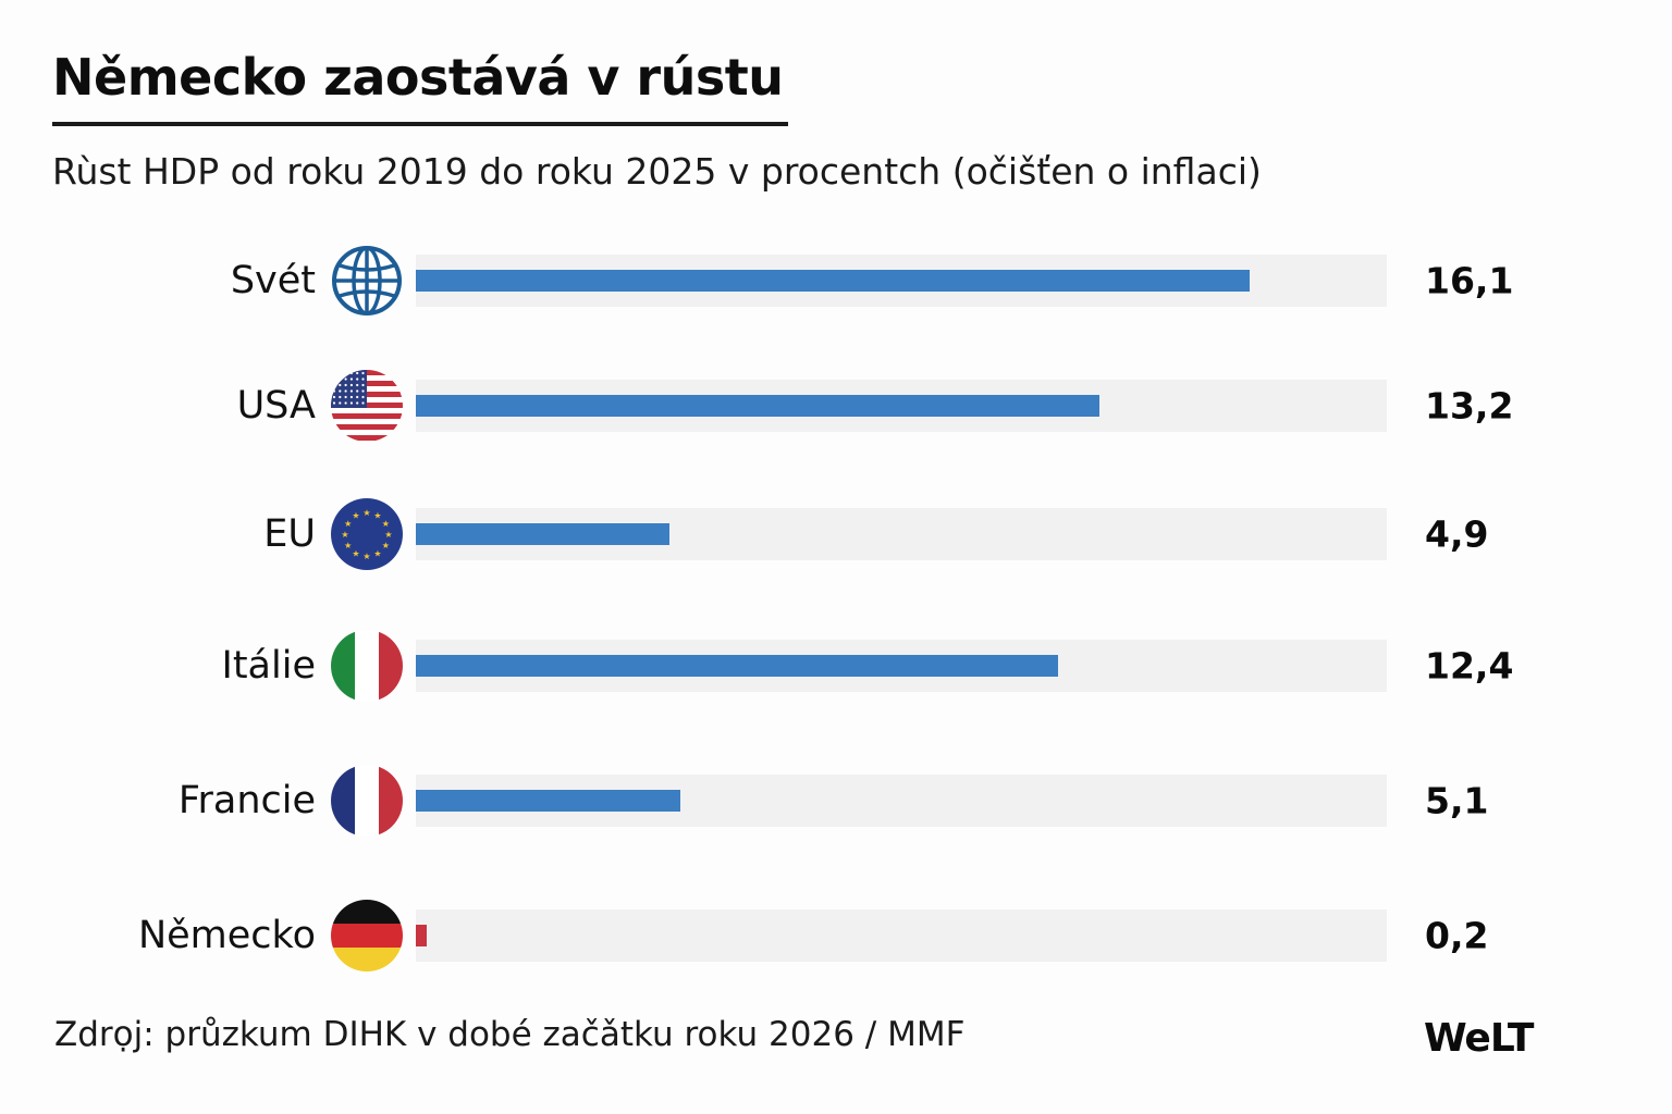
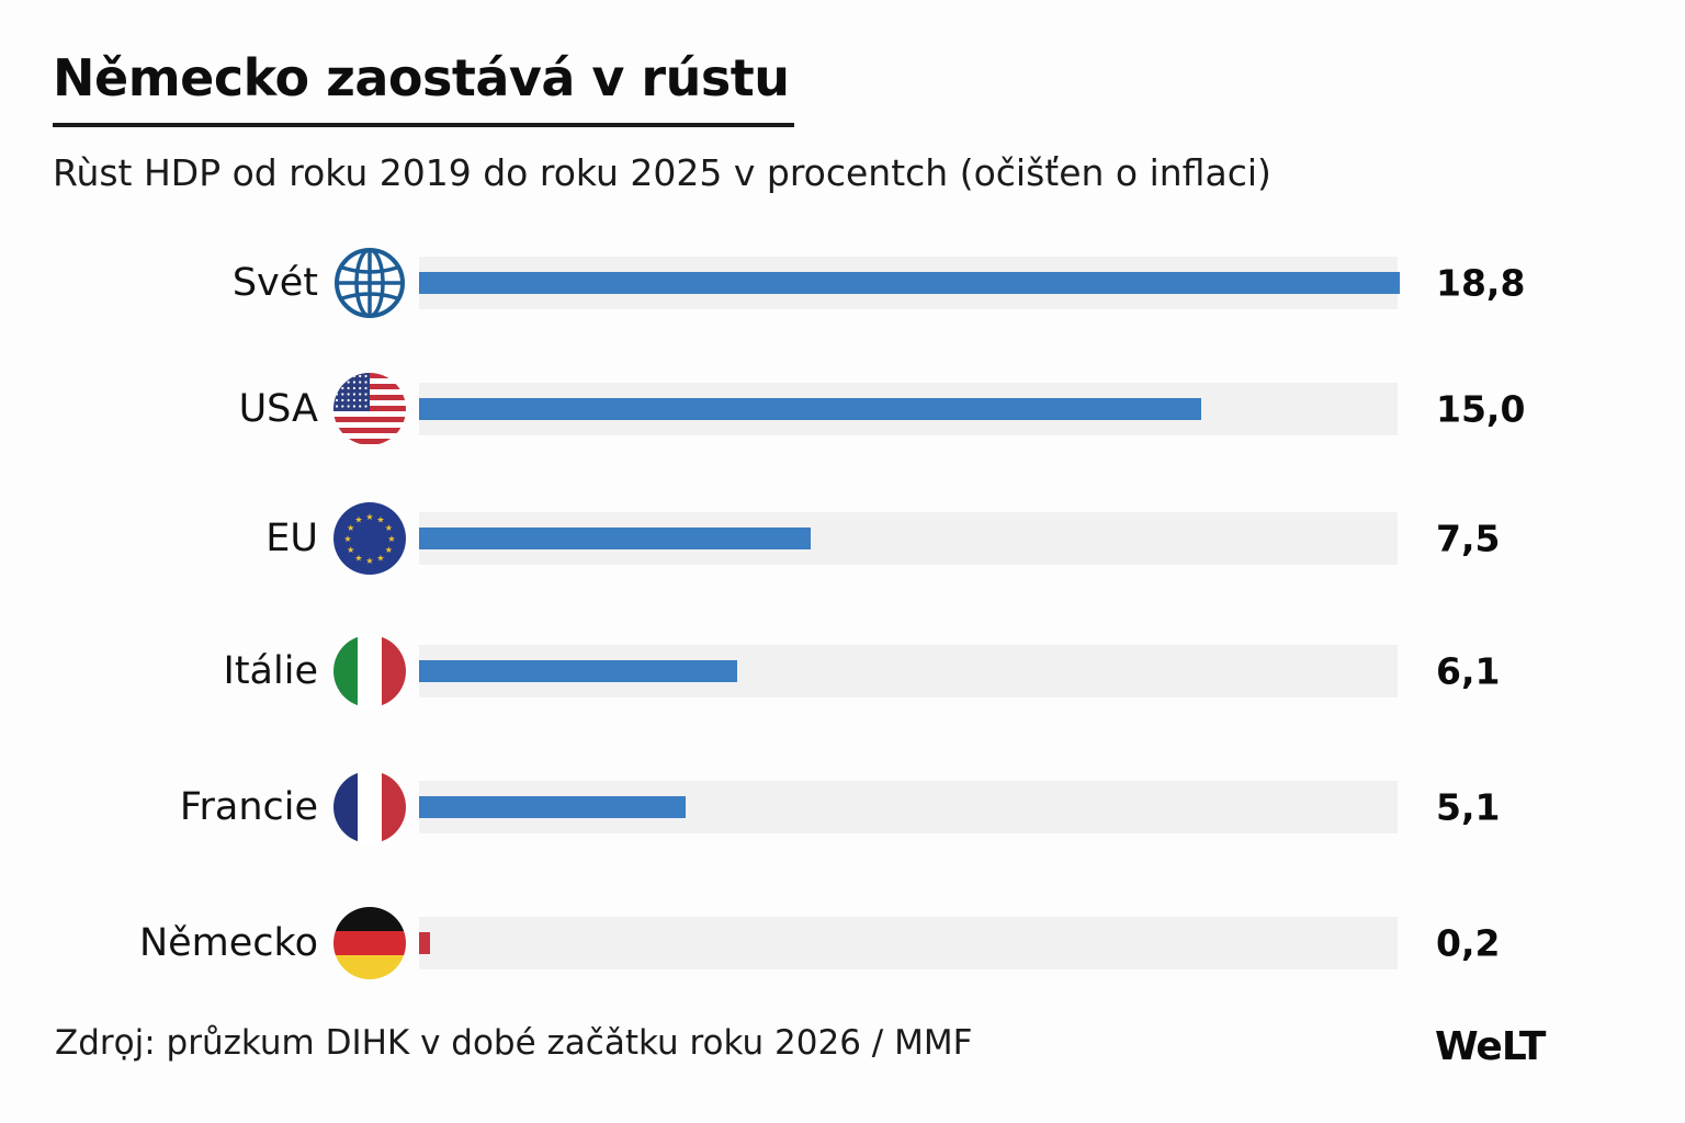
Svét: 16,1 -> 18,8
USA: 13,2 -> 15,0
EU: 4,9 -> 7,5
Itálie: 12,4 -> 6,1
